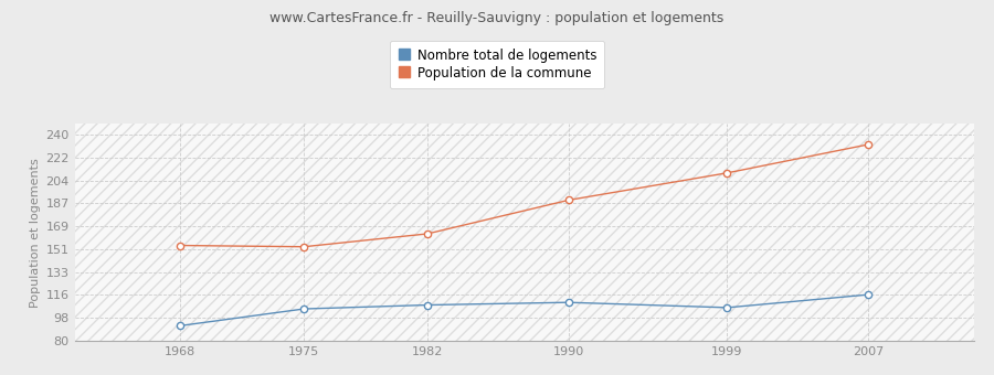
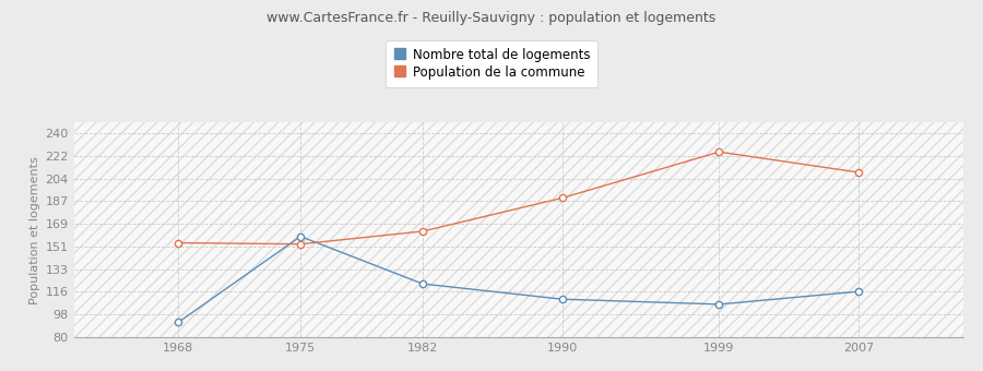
Nombre total de logements/1975: 105 -> 159
Nombre total de logements/1982: 108 -> 122
Population de la commune/1999: 210 -> 225
Population de la commune/2007: 232 -> 209
